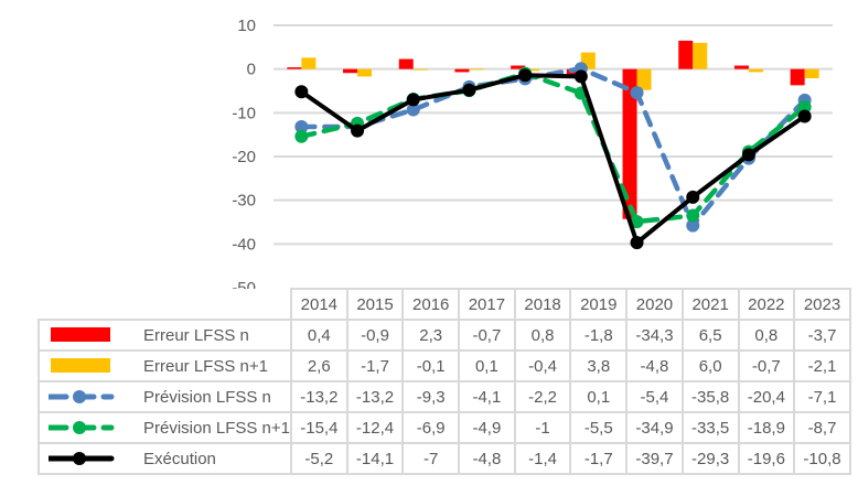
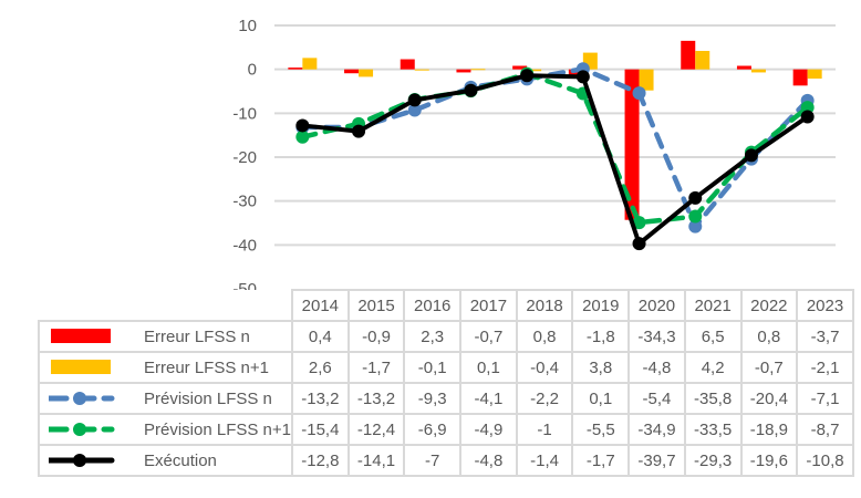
Exécution/2014: -5,2 -> -12,8
Erreur LFSS n+1/2021: 6,0 -> 4,2
